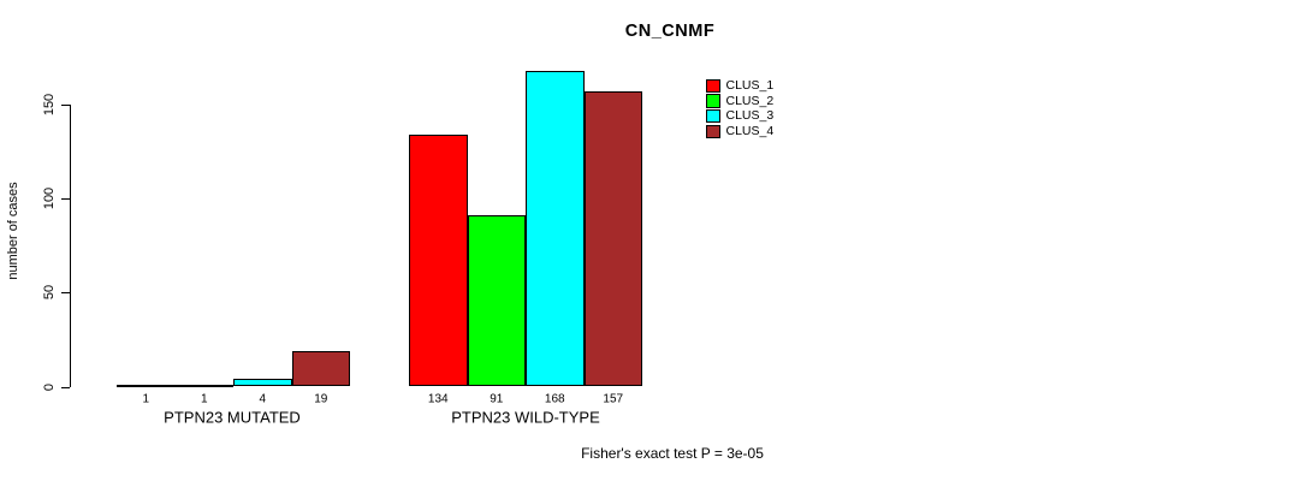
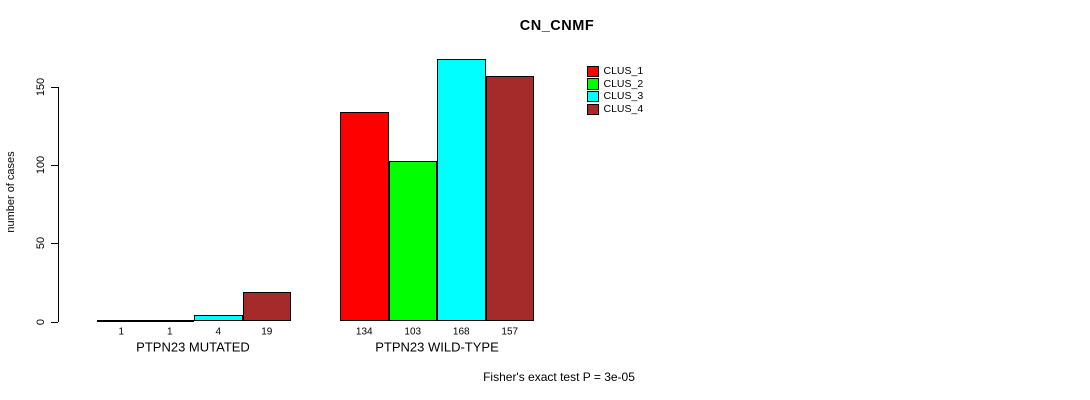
CLUS_2/PTPN23 WILD-TYPE: 91 -> 103
